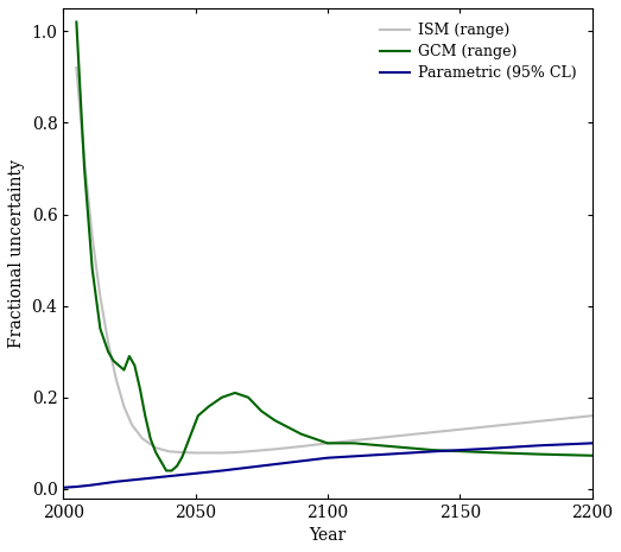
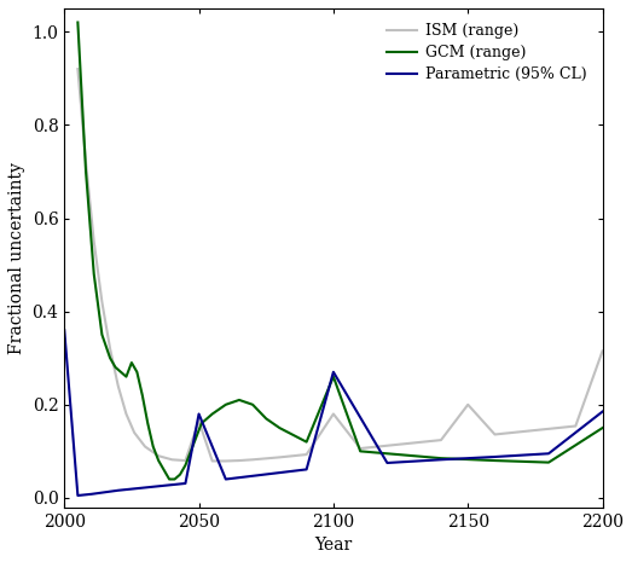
Parametric (95% CL)/2000: 0.003 -> 0.360
Parametric (95% CL)/2050: 0.034 -> 0.180
ISM (range)/2050: 0.079 -> 0.165
Parametric (95% CL)/2100: 0.068 -> 0.270
GCM (range)/2100: 0.100 -> 0.260
ISM (range)/2100: 0.100 -> 0.180
ISM (range)/2150: 0.130 -> 0.200
Parametric (95% CL)/2200: 0.100 -> 0.185
GCM (range)/2200: 0.073 -> 0.150
ISM (range)/2200: 0.160 -> 0.315
